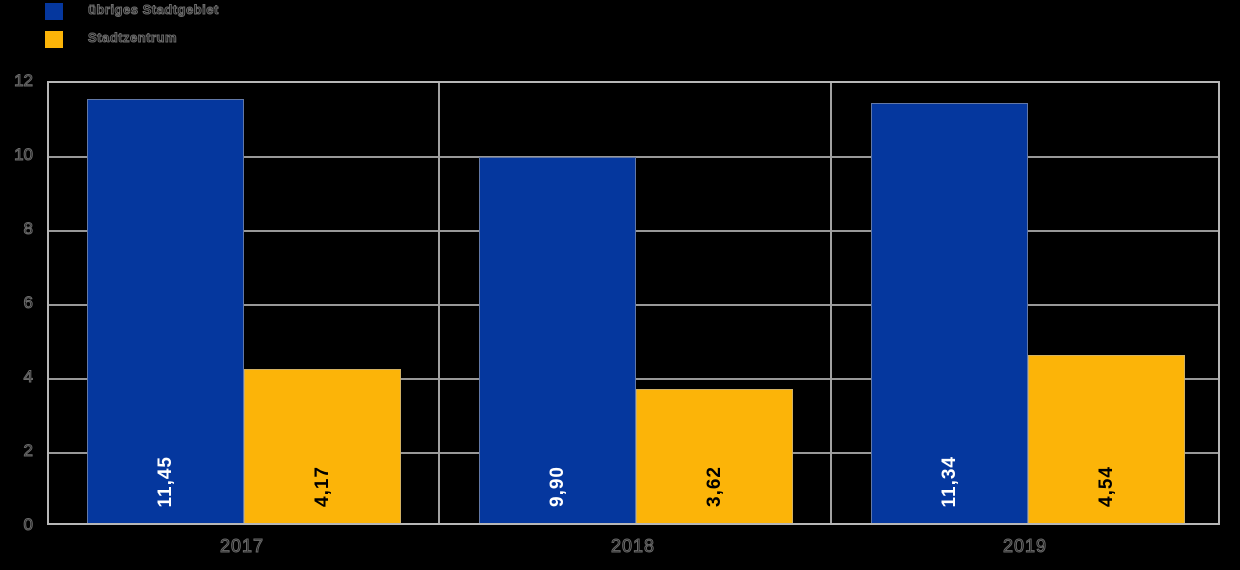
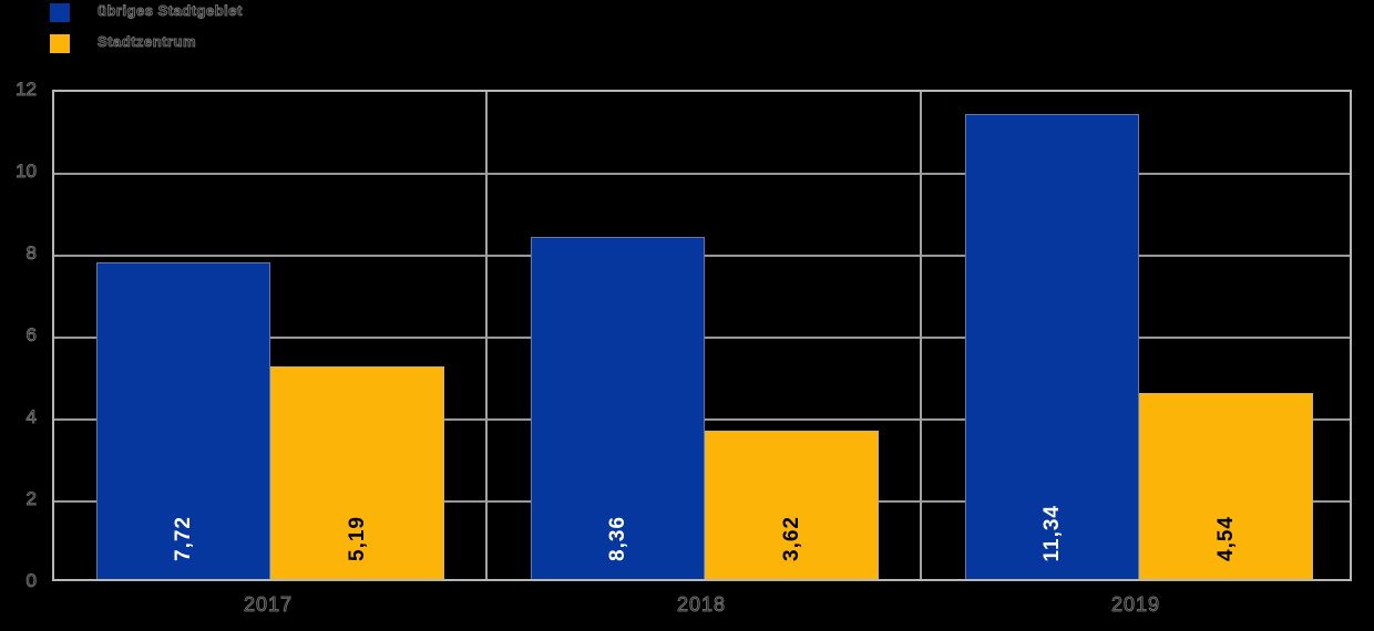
übriges Stadtgebiet/2017: 11,45 -> 7,72
Stadtzentrum/2017: 4,17 -> 5,19
übriges Stadtgebiet/2018: 9,90 -> 8,36
